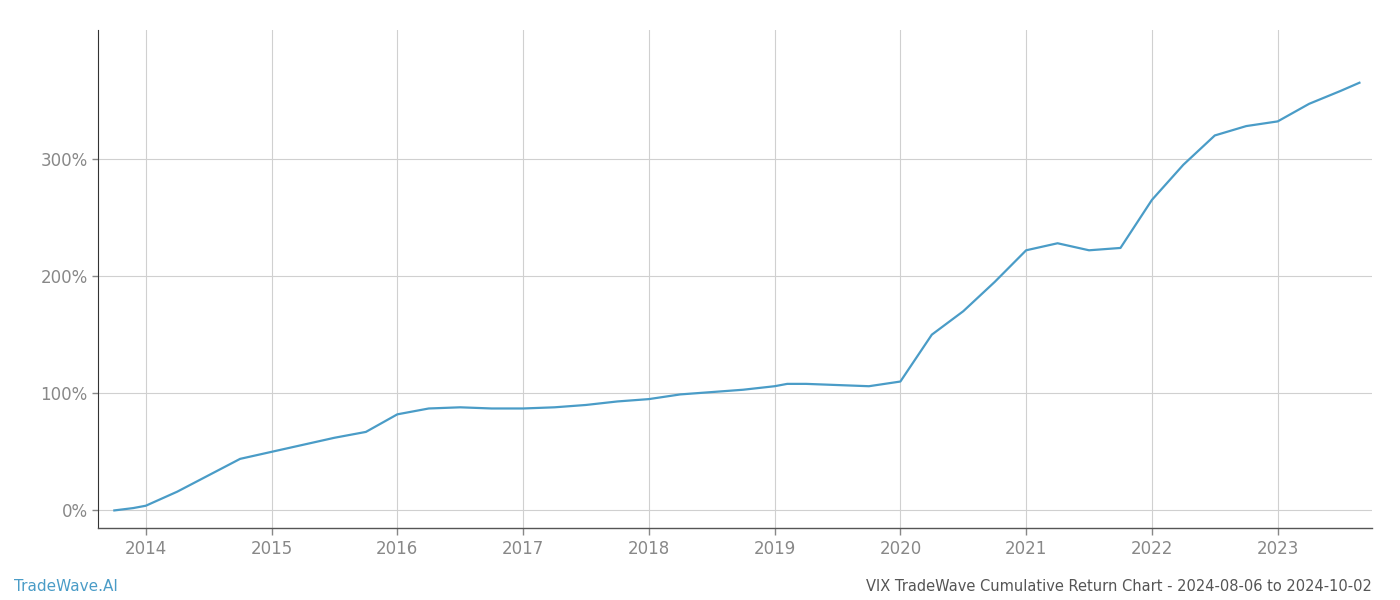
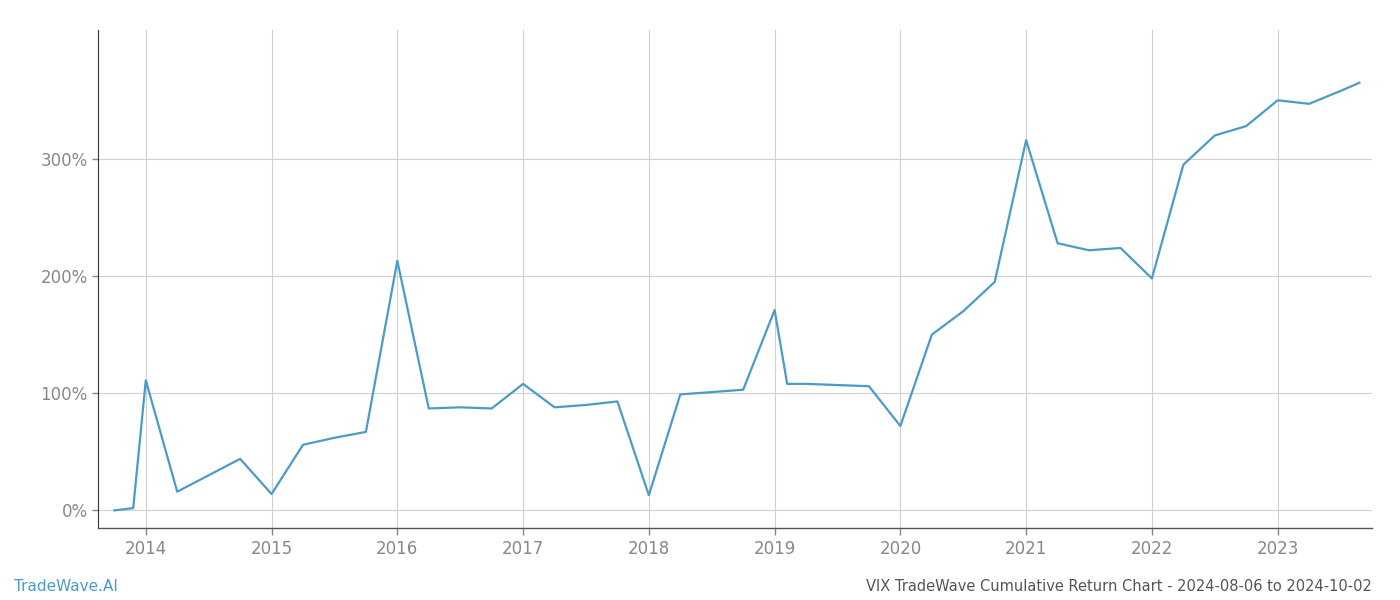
2014: 4% -> 111%
2015: 50% -> 14%
2016: 82% -> 213%
2017: 87% -> 108%
2018: 95% -> 13%
2019: 106% -> 171%
2020: 110% -> 72%
2021: 222% -> 316%
2022: 265% -> 198%
2023: 332% -> 350%
